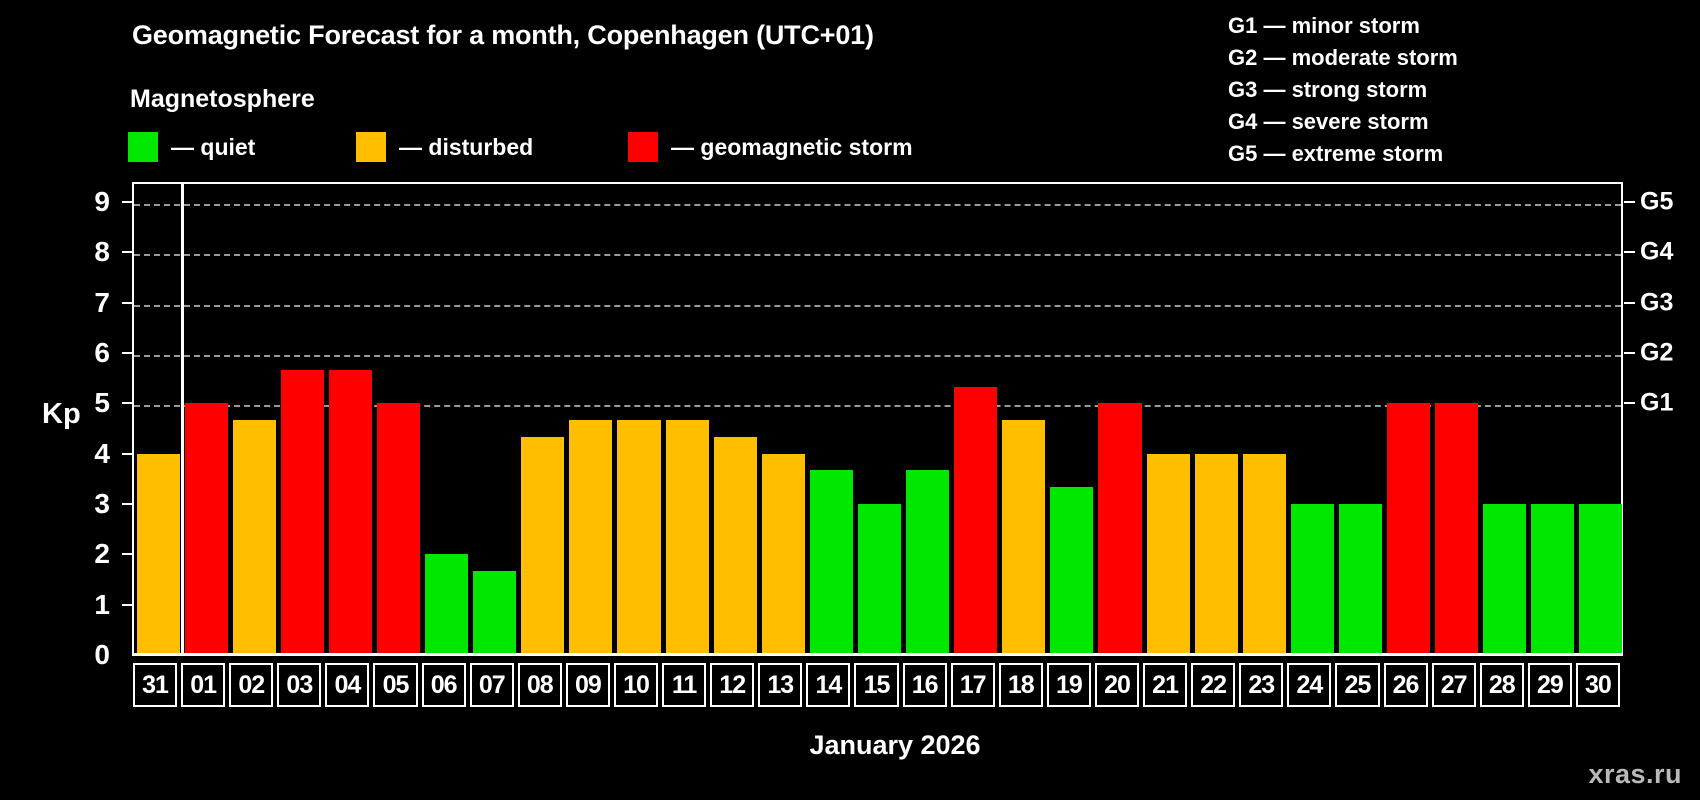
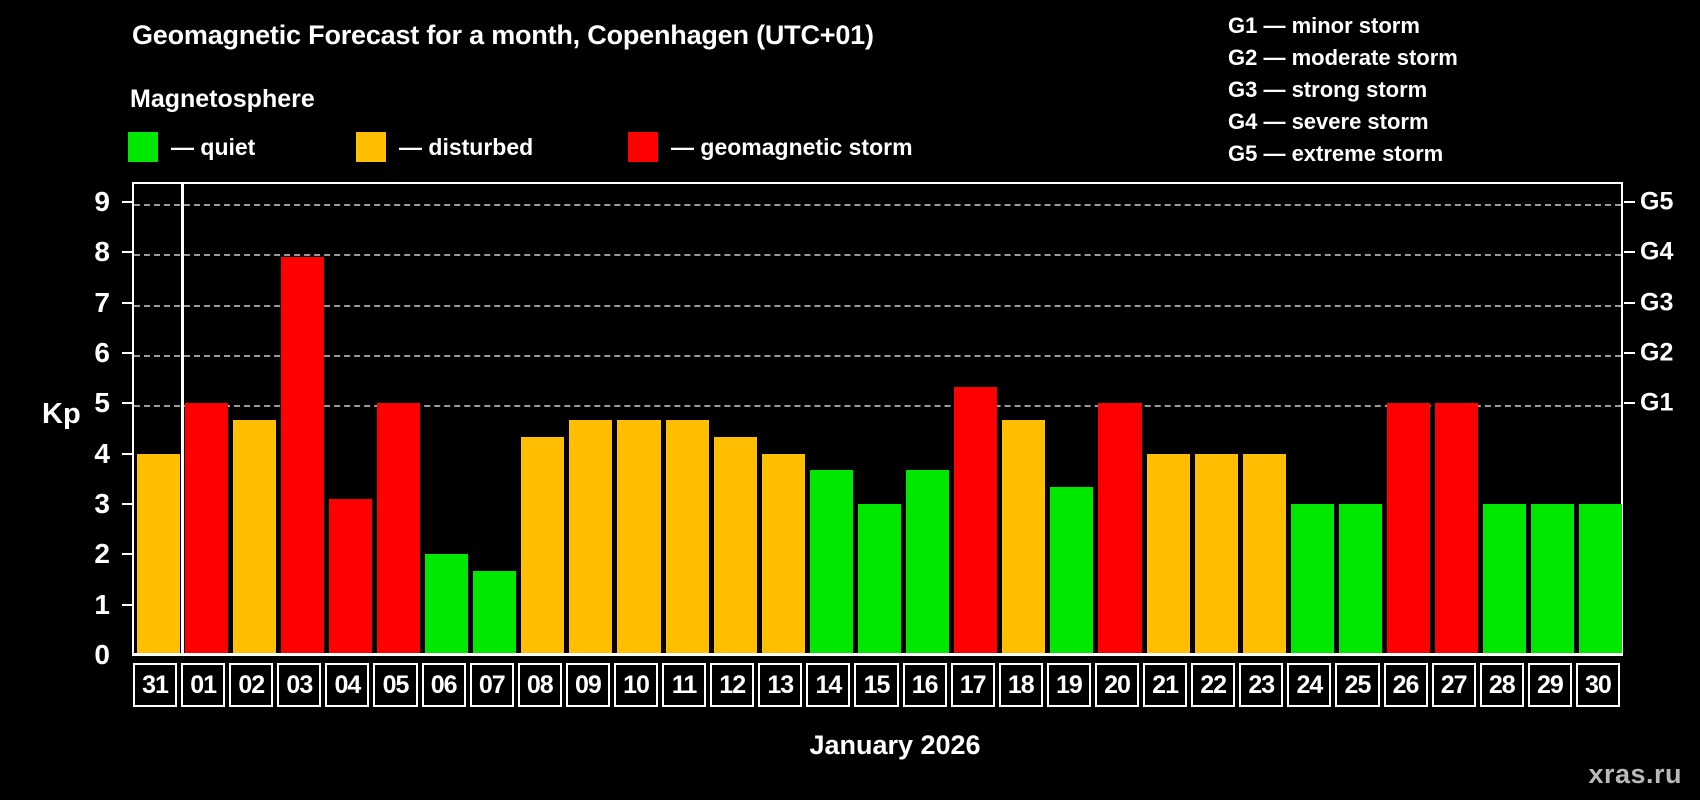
03: 5.7 -> 7.9
04: 5.7 -> 3.1
